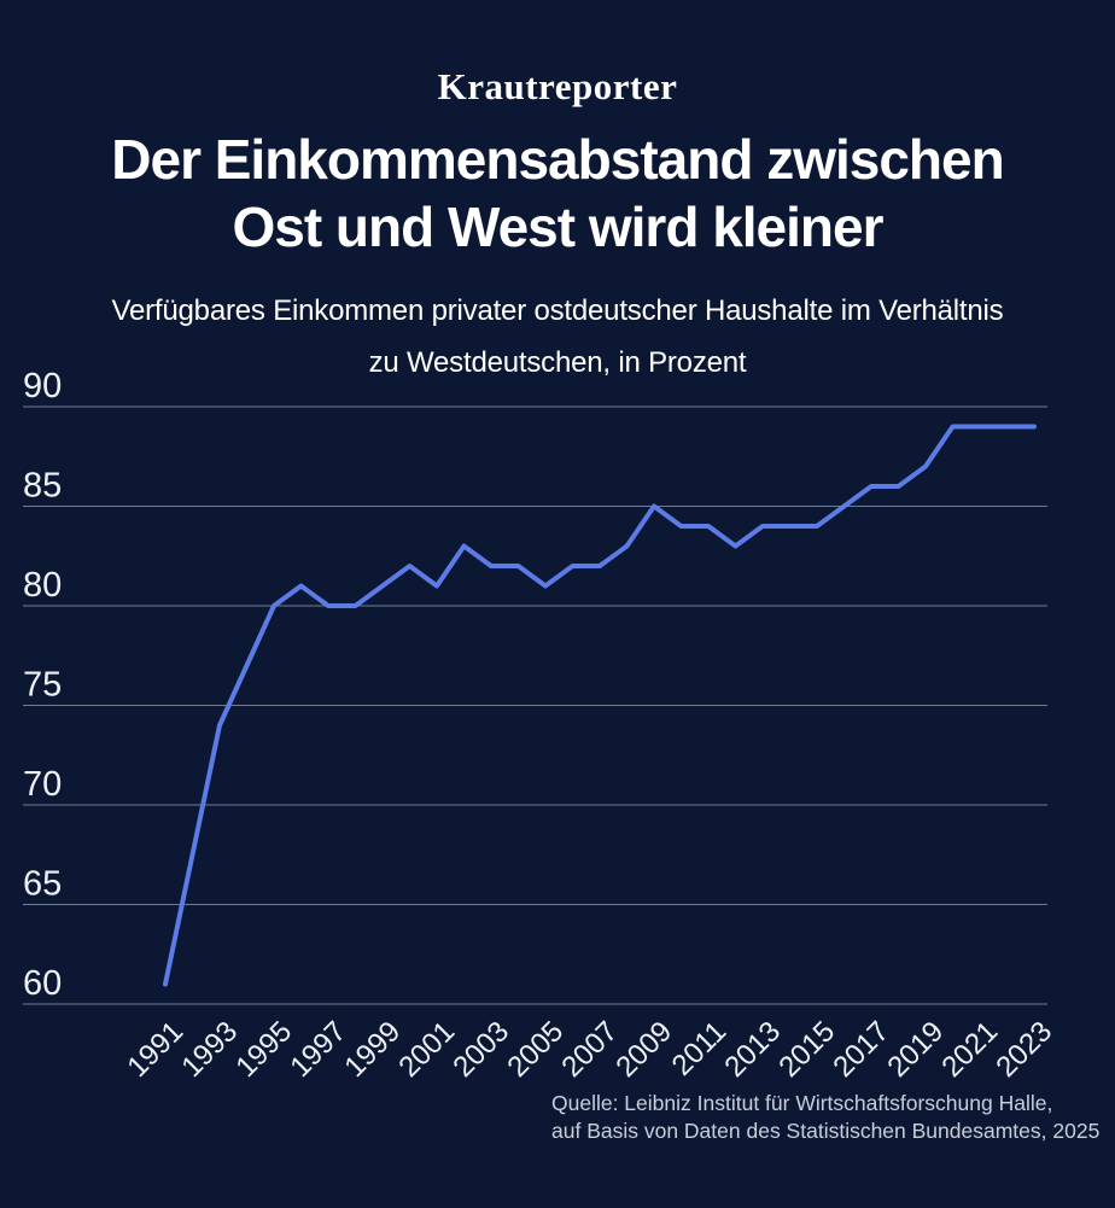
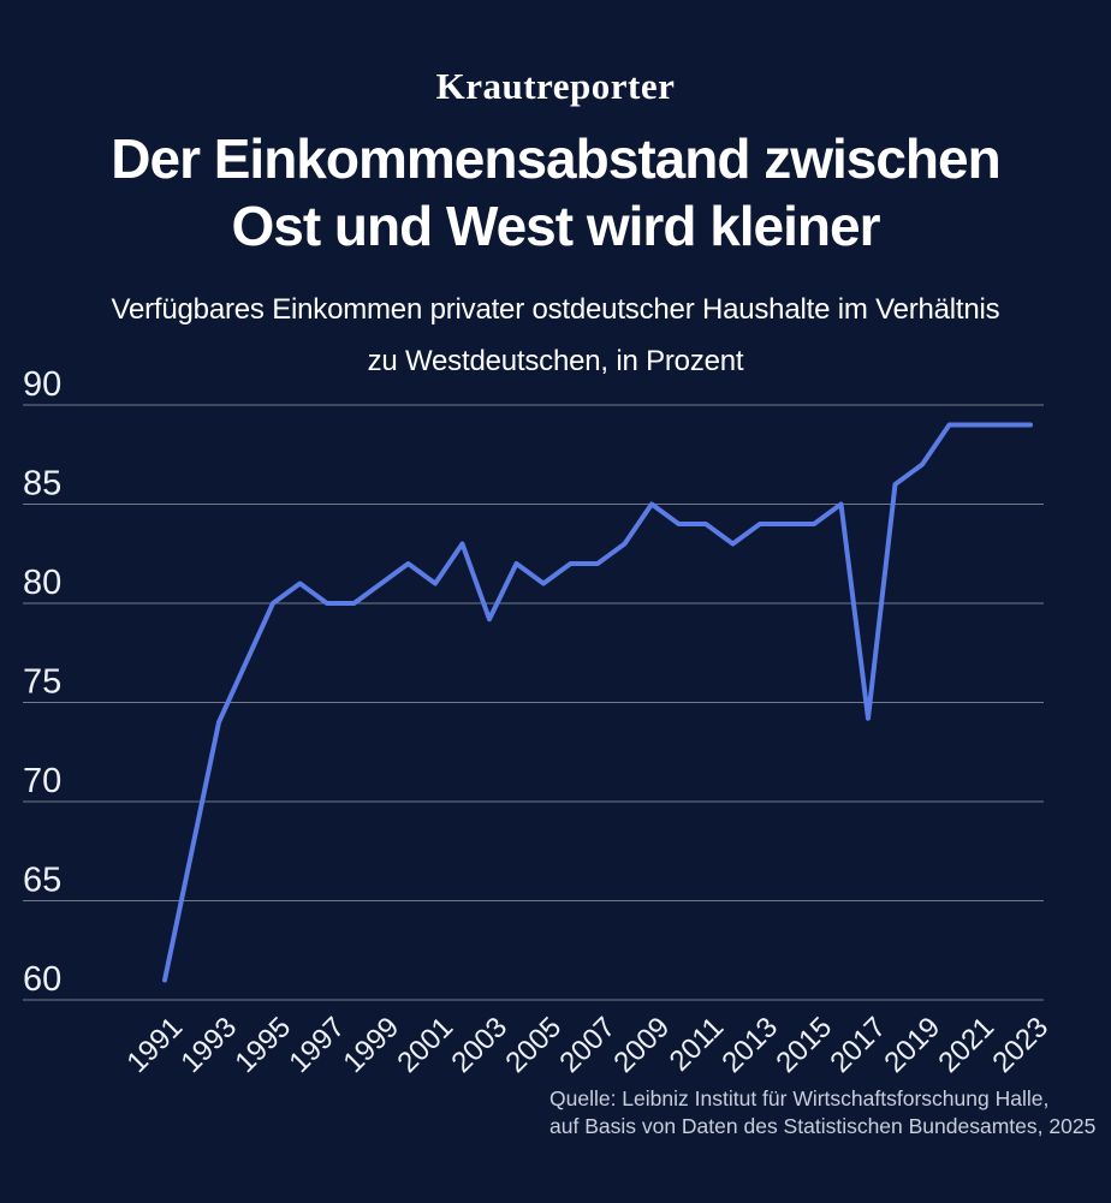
2003: 82.0 -> 79.2
2017: 86.0 -> 74.2
